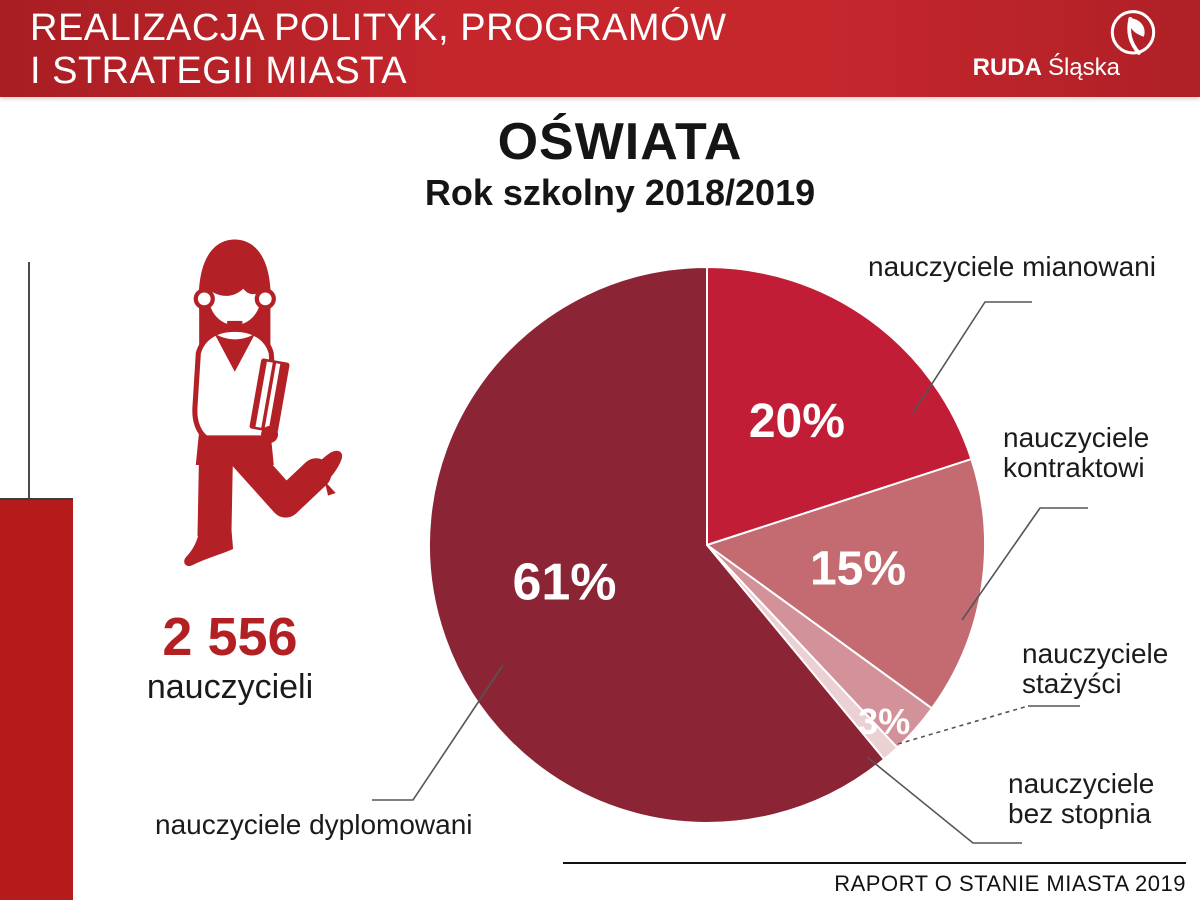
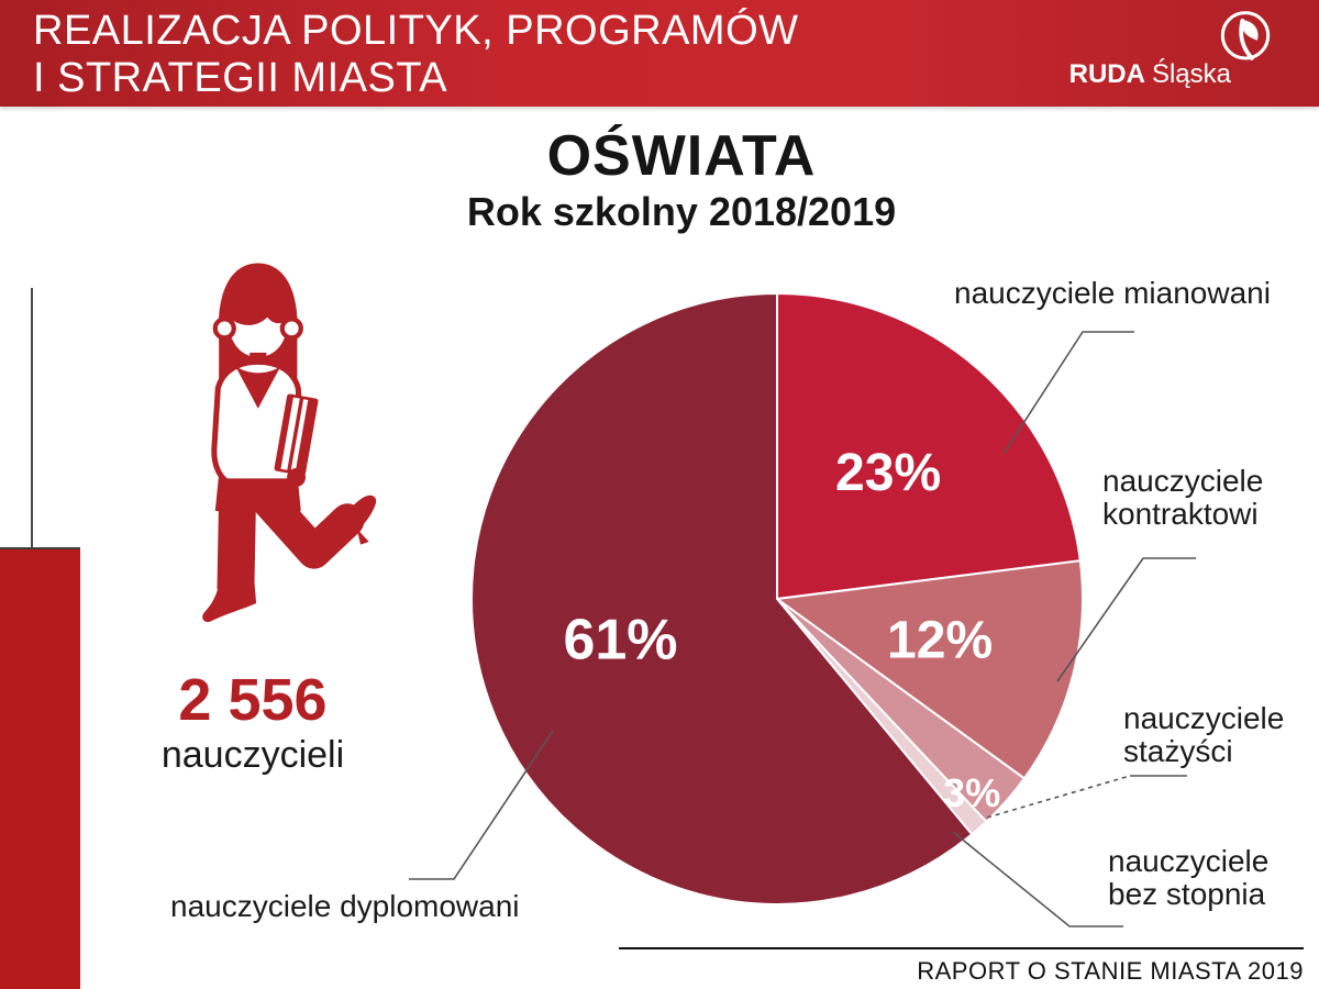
nauczyciele mianowani: 20% -> 23%
nauczyciele kontraktowi: 15% -> 12%
